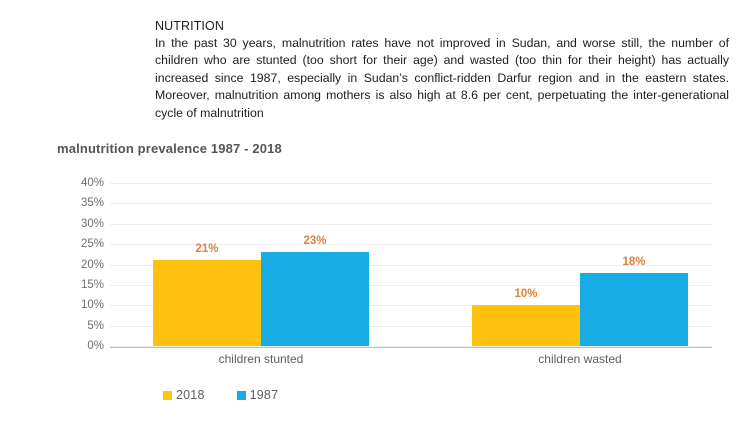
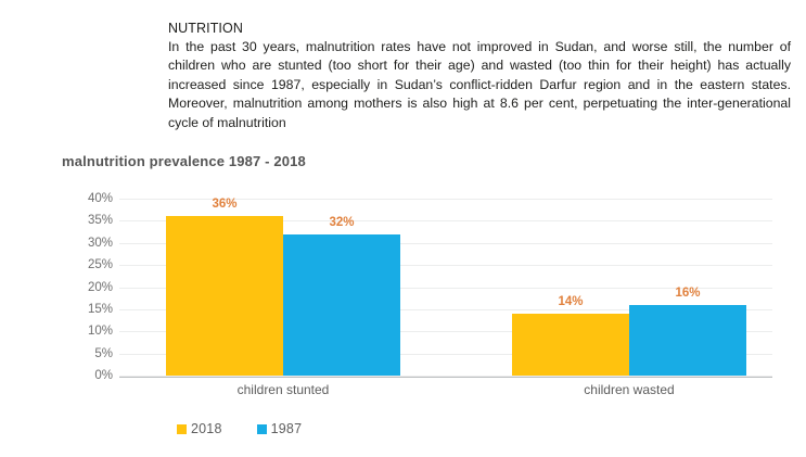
2018/children stunted: 21% -> 36%
1987/children stunted: 23% -> 32%
2018/children wasted: 10% -> 14%
1987/children wasted: 18% -> 16%
